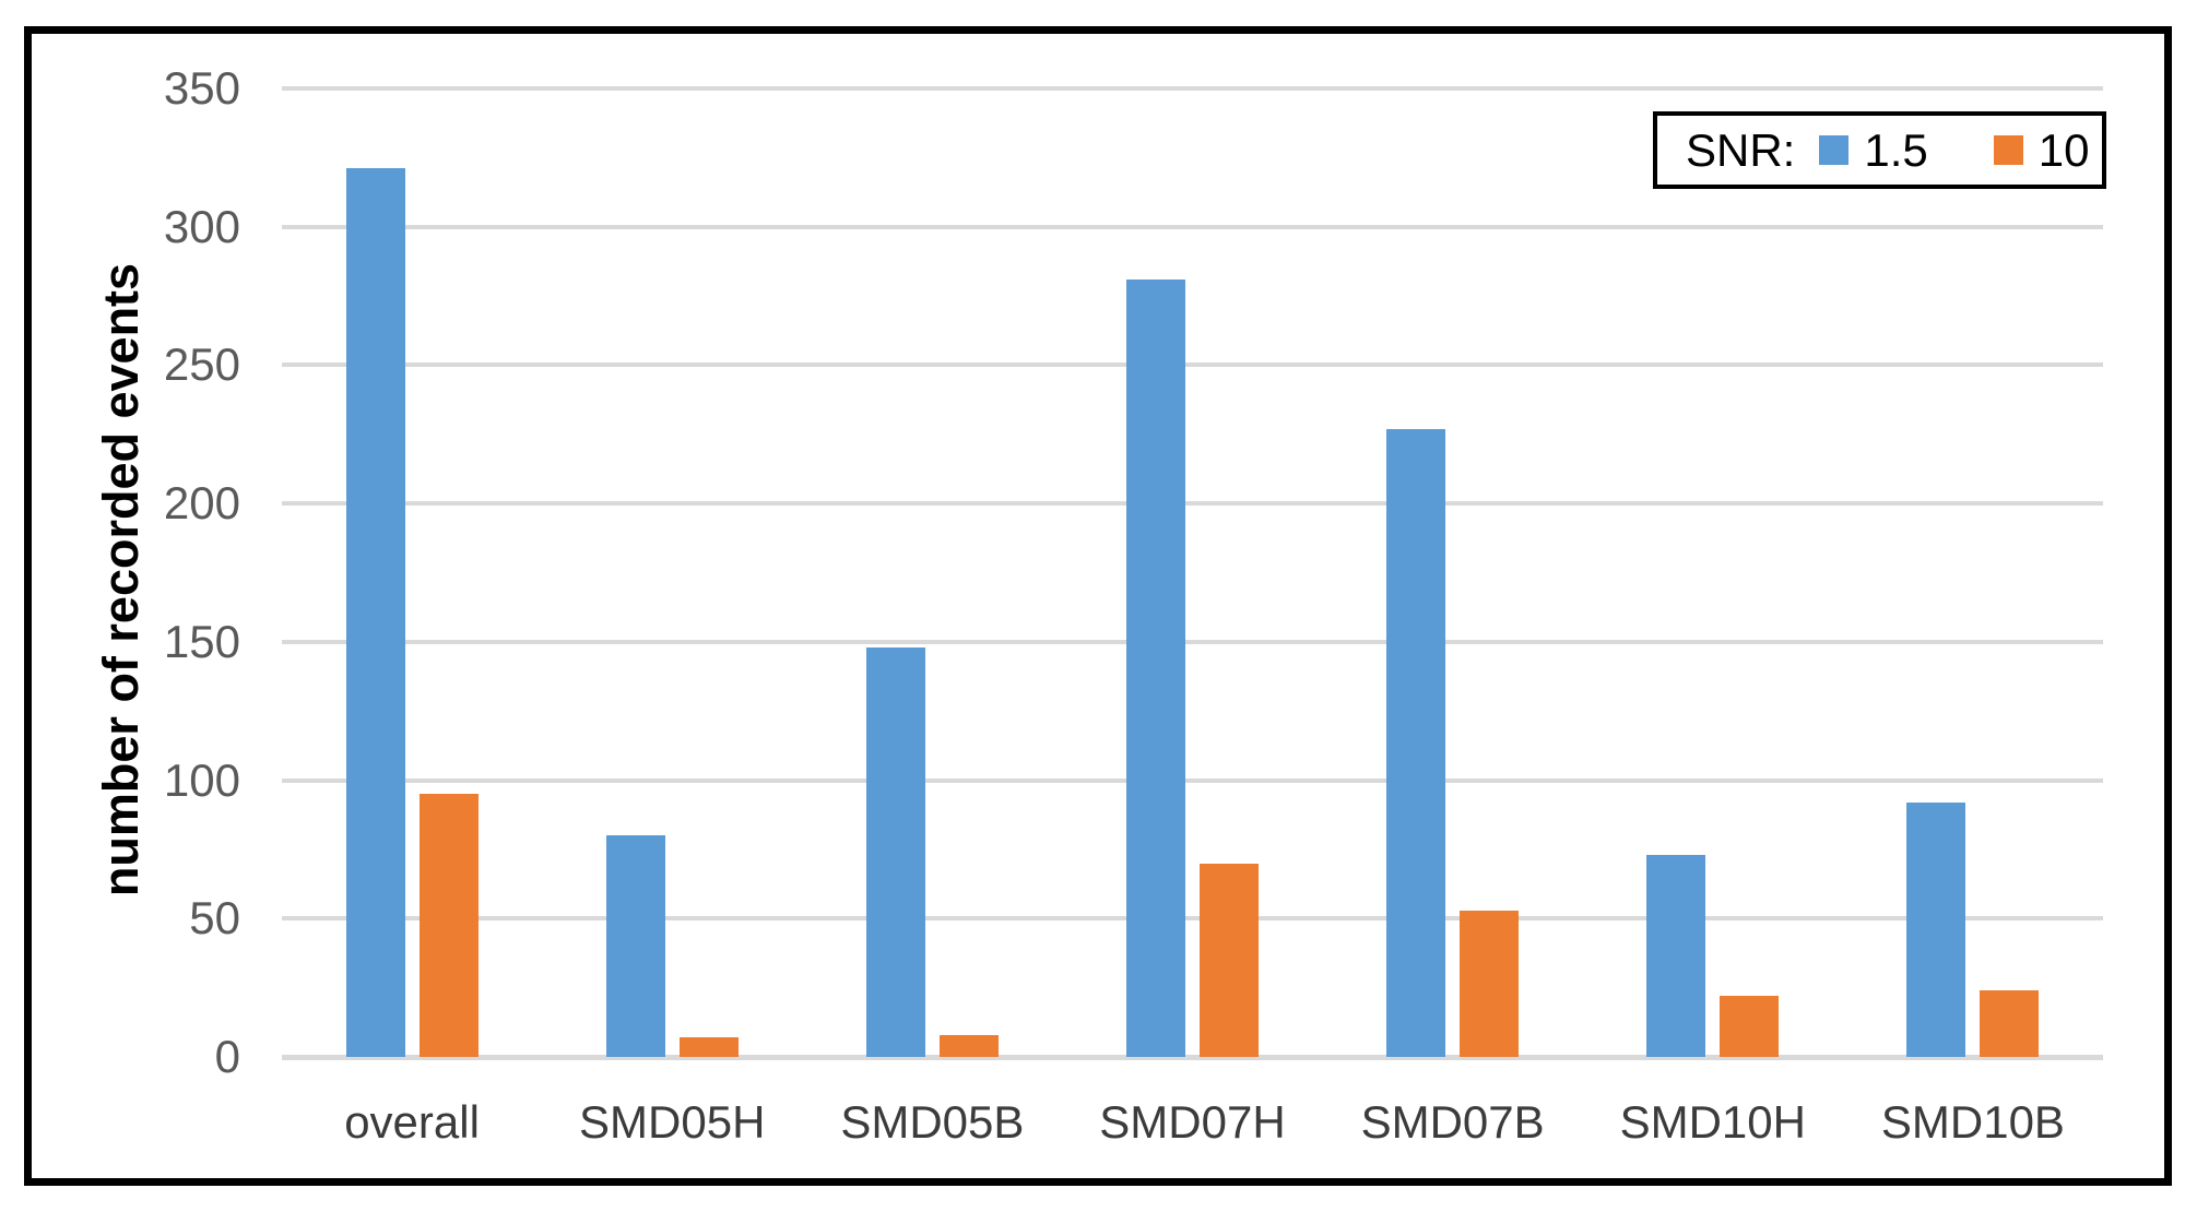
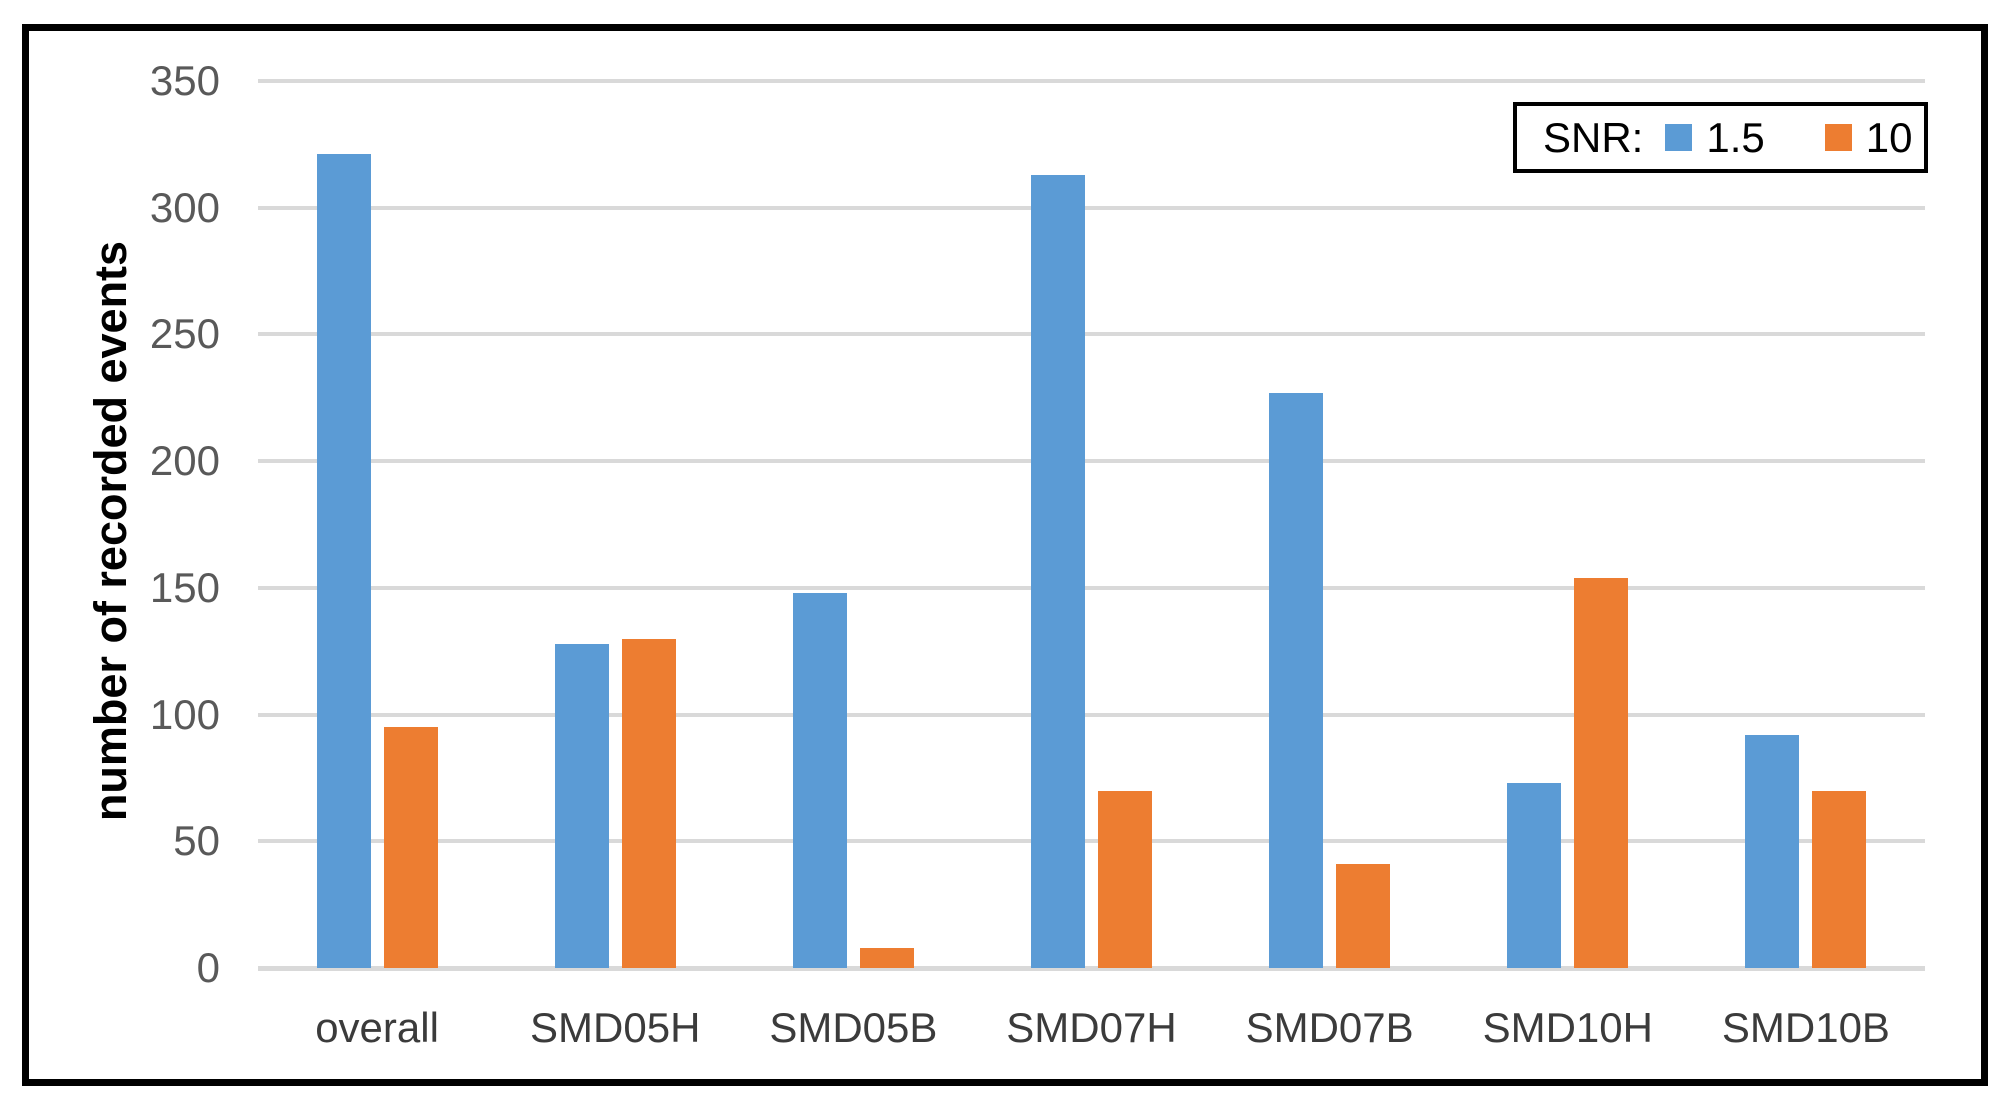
1.5/SMD05H: 80 -> 128
10/SMD05H: 7 -> 130
1.5/SMD07H: 281 -> 313
10/SMD07B: 53 -> 41
10/SMD10H: 22 -> 154
10/SMD10B: 24 -> 70
